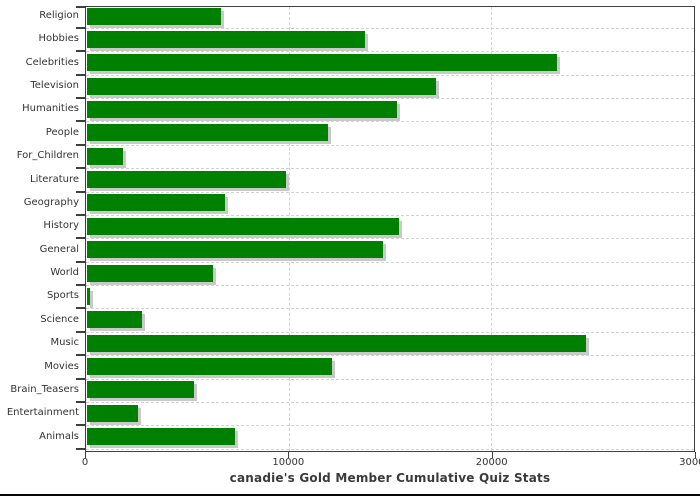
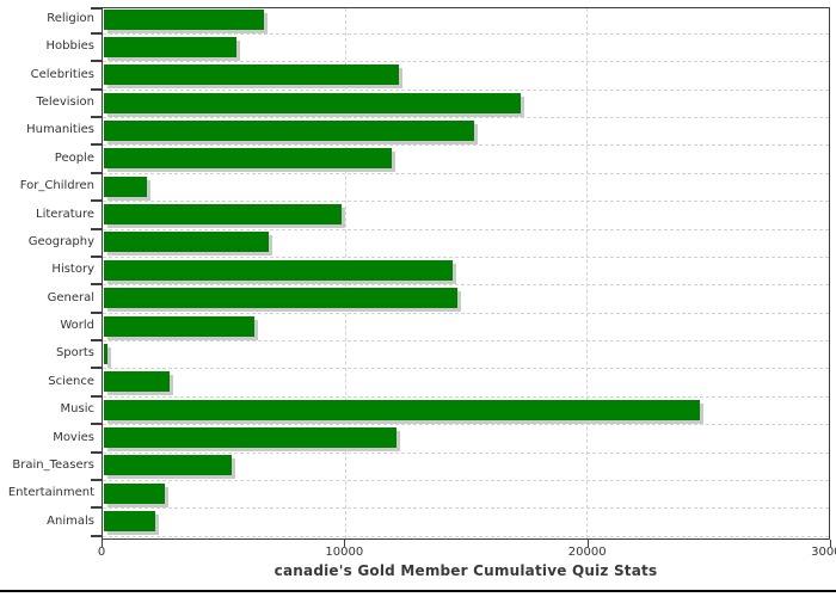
Hobbies: 13700 -> 5500
Celebrities: 23200 -> 12200
History: 15400 -> 14400
Animals: 7300 -> 2100
